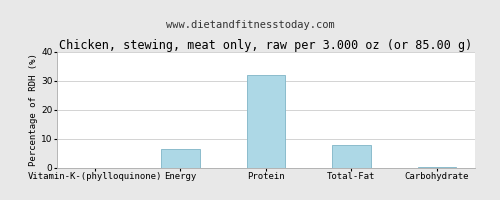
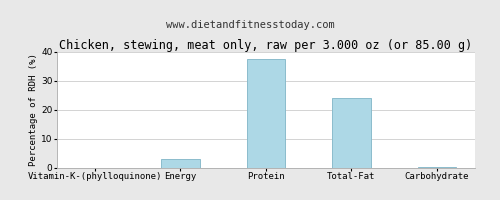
Energy: 6.5 -> 3.0
Protein: 32.0 -> 37.5
Total-Fat: 8.0 -> 24.0
